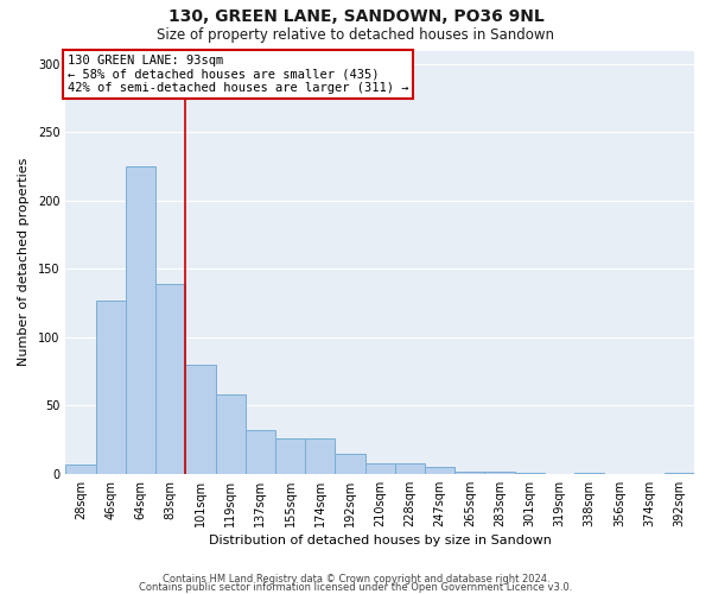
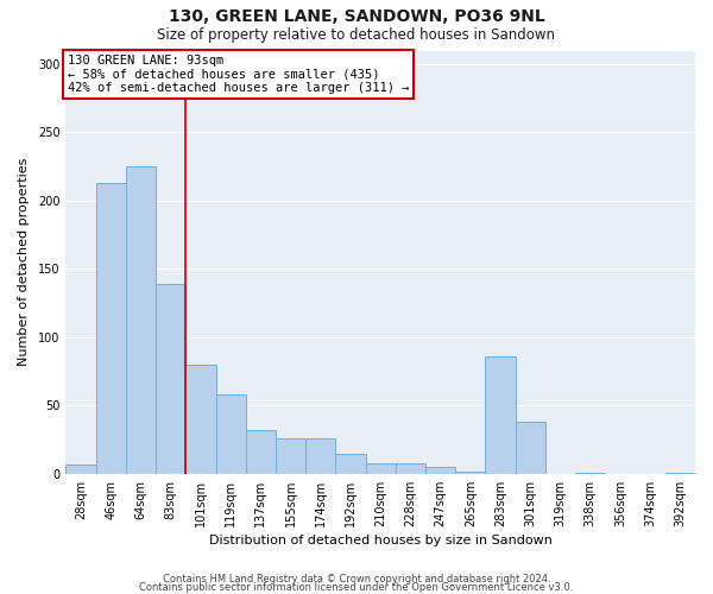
46sqm: 127 -> 213
283sqm: 2 -> 86
301sqm: 1 -> 38
